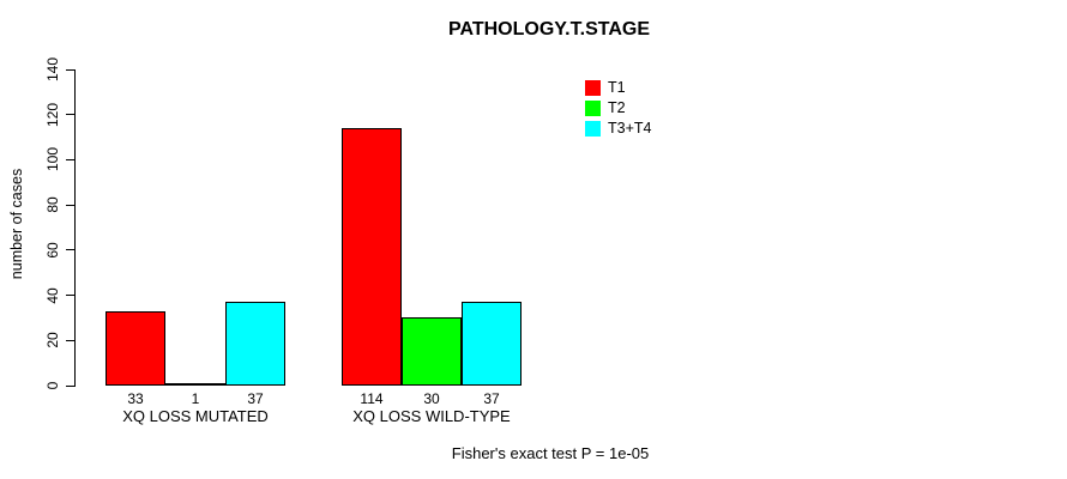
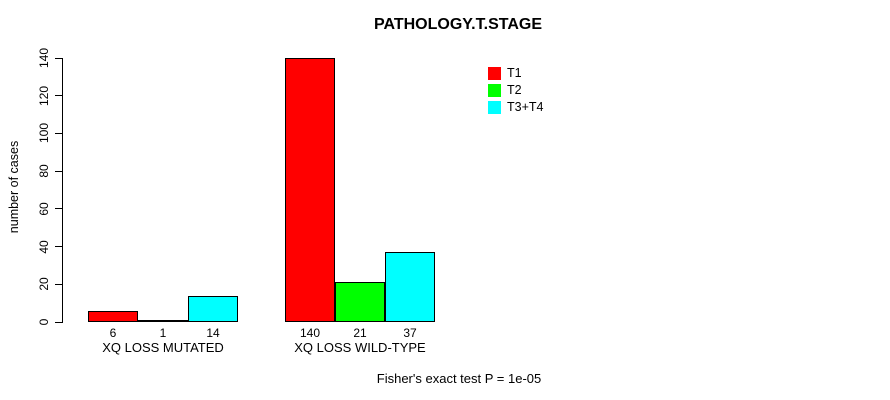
T1/XQ LOSS MUTATED: 33 -> 6
T3+T4/XQ LOSS MUTATED: 37 -> 14
T1/XQ LOSS WILD-TYPE: 114 -> 140
T2/XQ LOSS WILD-TYPE: 30 -> 21
